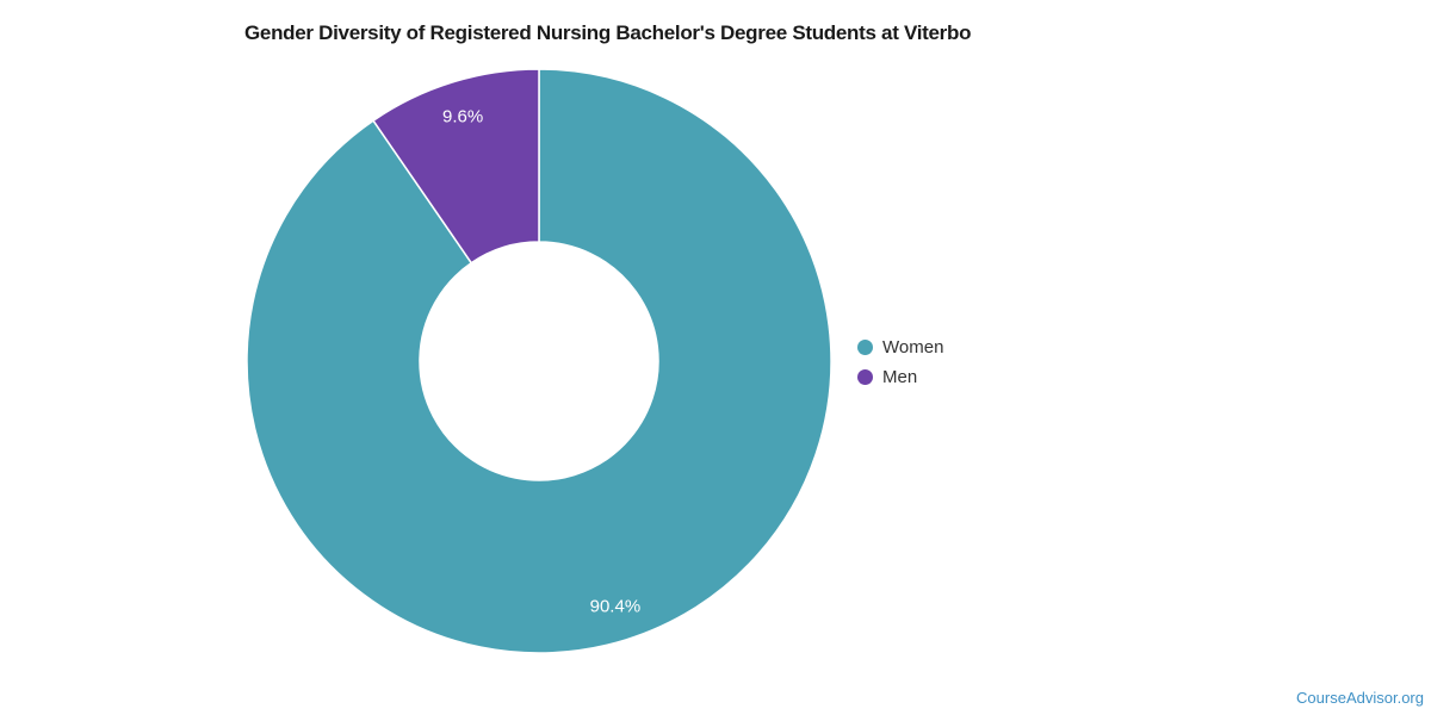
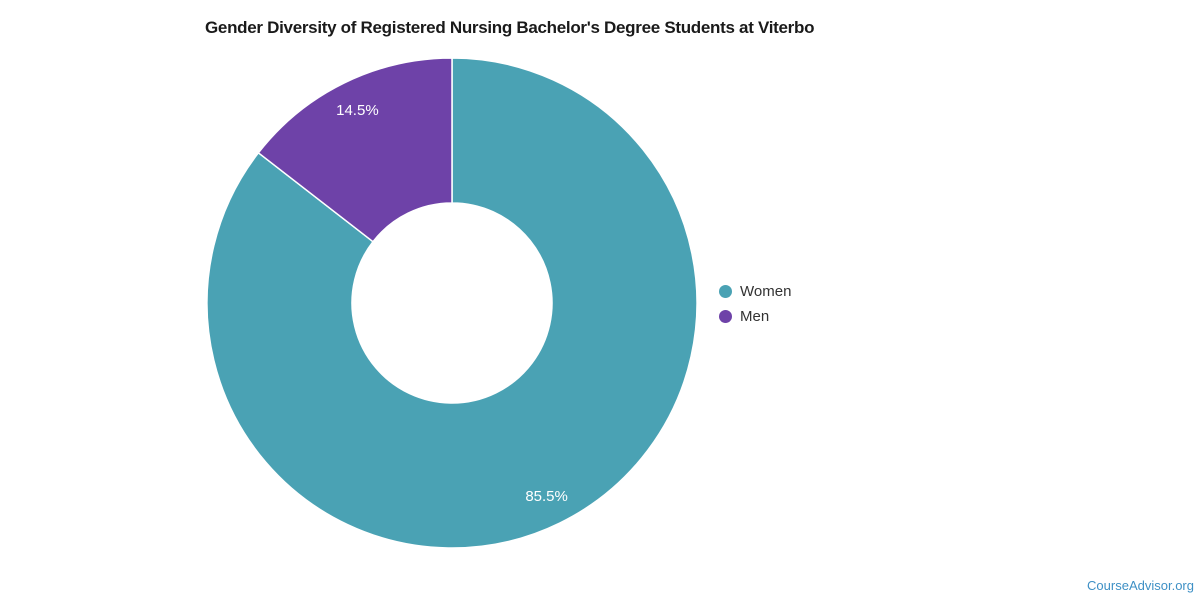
Women: 90.4% -> 85.5%
Men: 9.6% -> 14.5%
